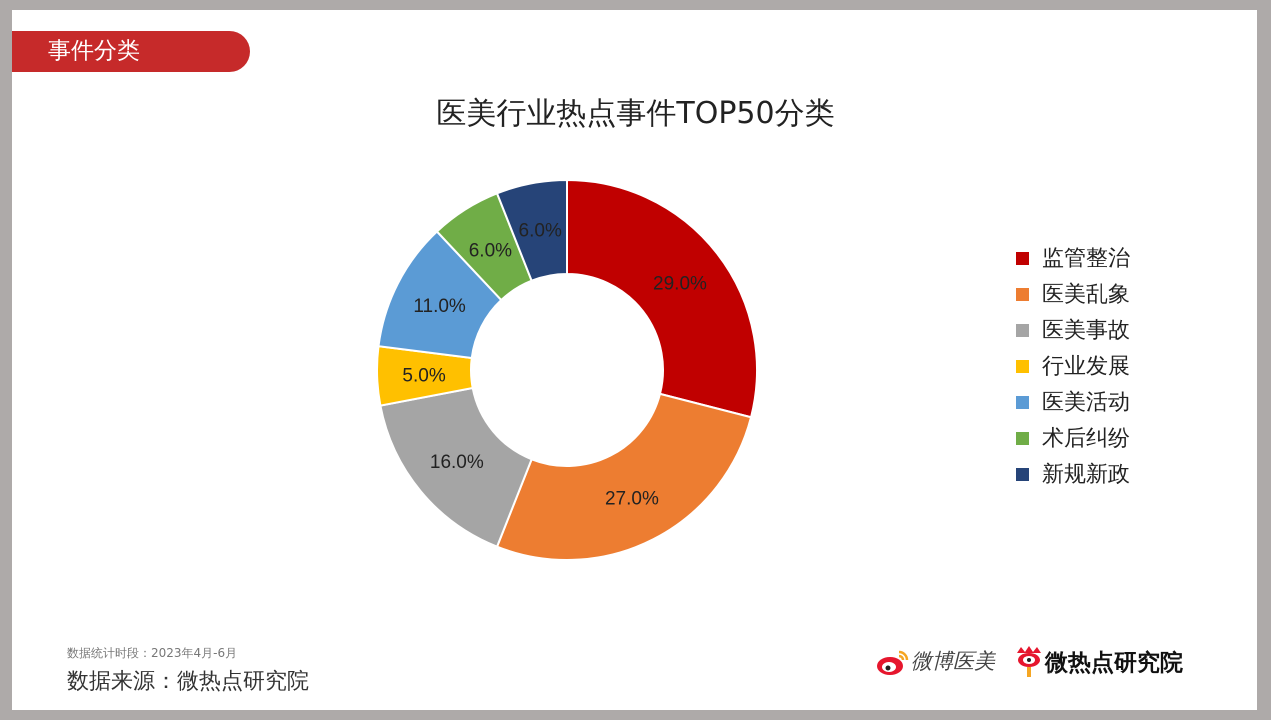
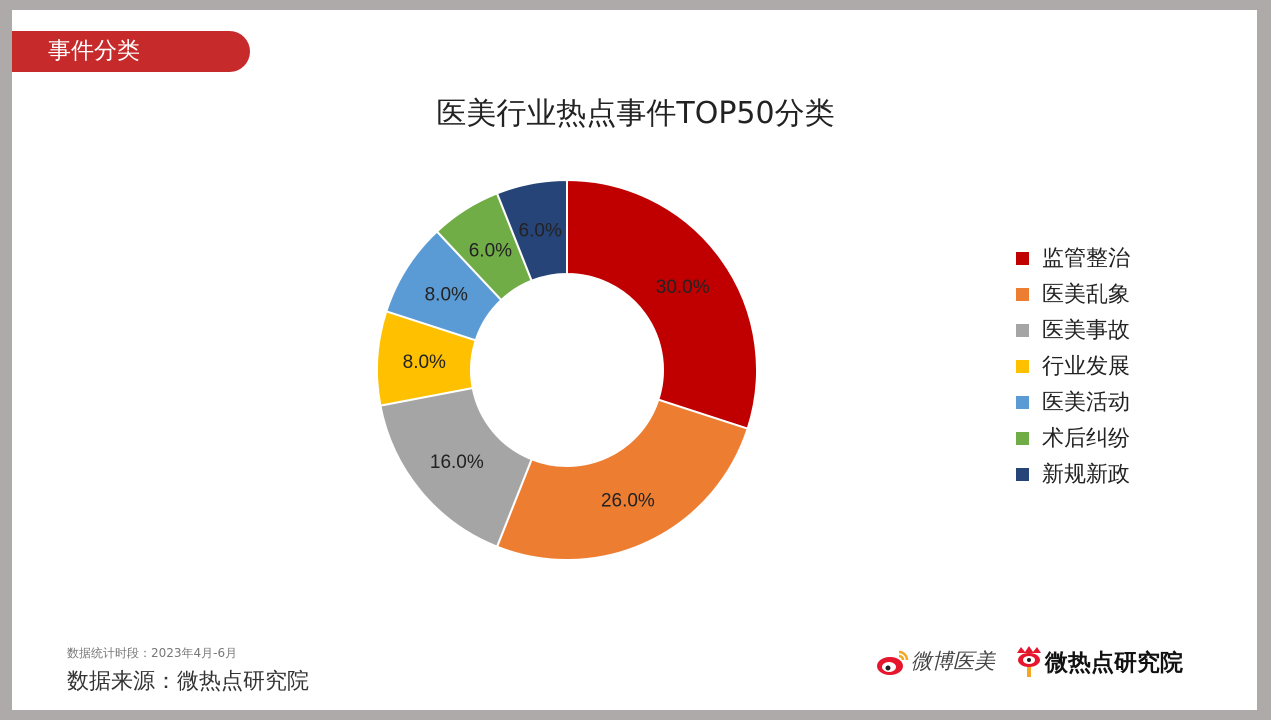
监管整治: 29.0% -> 30.0%
医美乱象: 27.0% -> 26.0%
行业发展: 5.0% -> 8.0%
医美活动: 11.0% -> 8.0%
